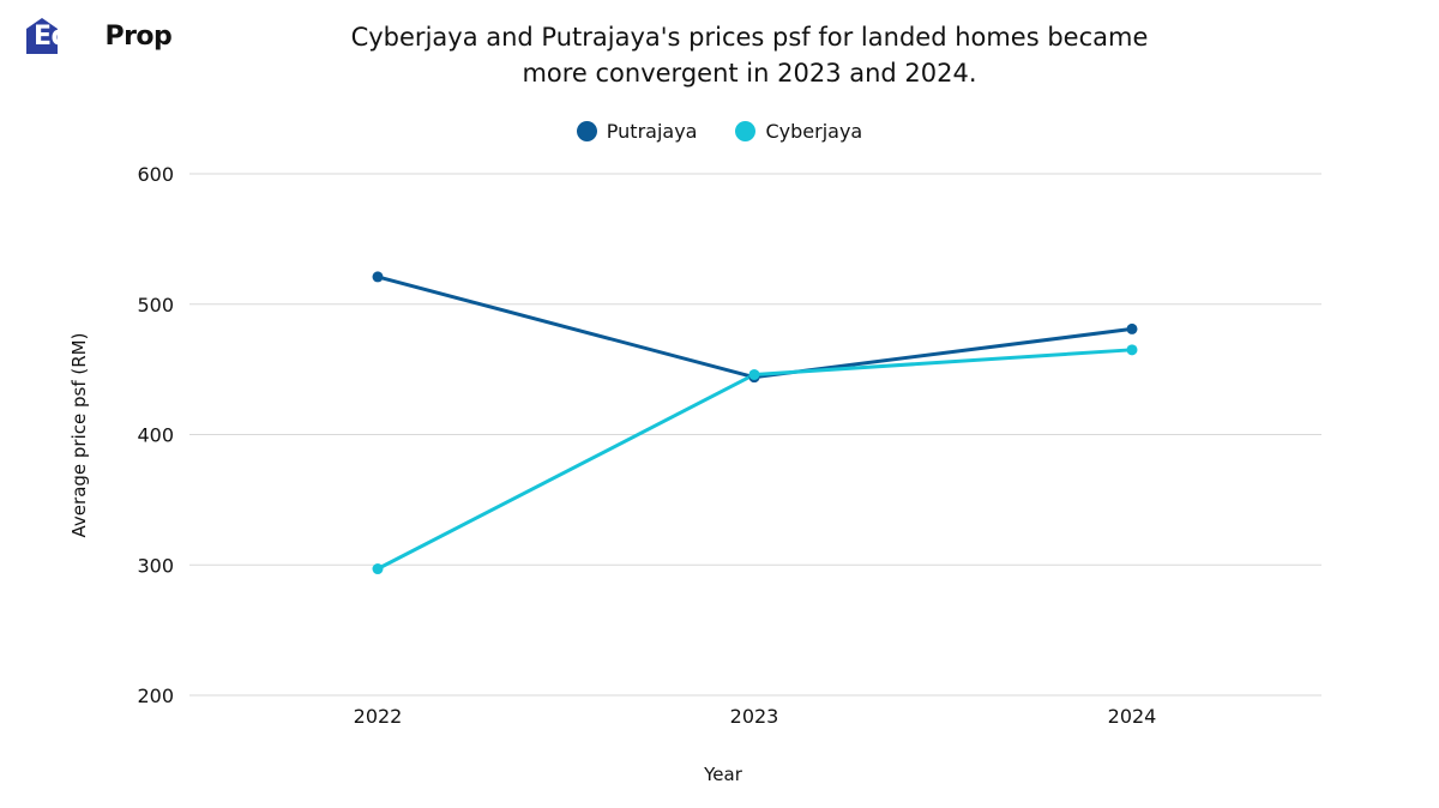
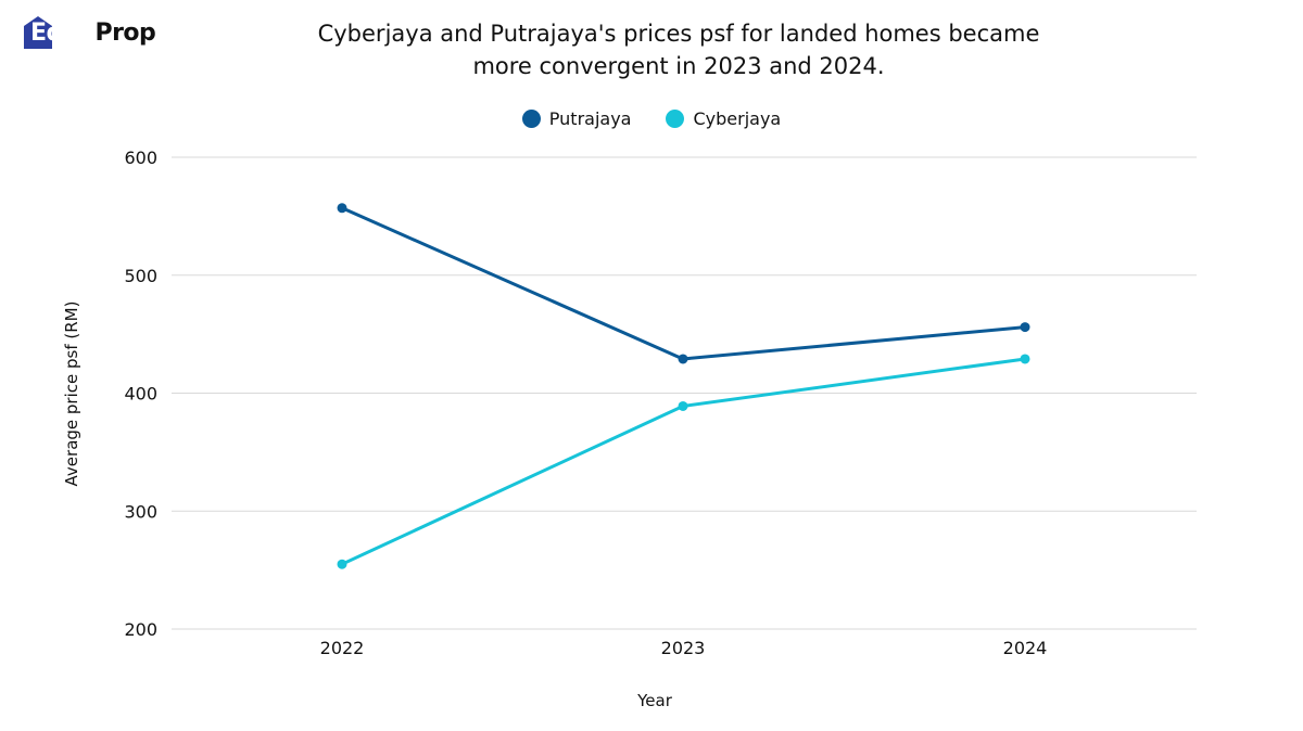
Putrajaya/2022: 521 -> 557
Cyberjaya/2022: 297 -> 255
Putrajaya/2023: 444 -> 429
Cyberjaya/2023: 446 -> 389
Putrajaya/2024: 481 -> 456
Cyberjaya/2024: 465 -> 429
